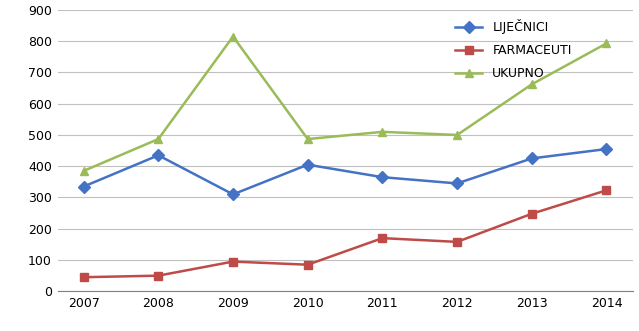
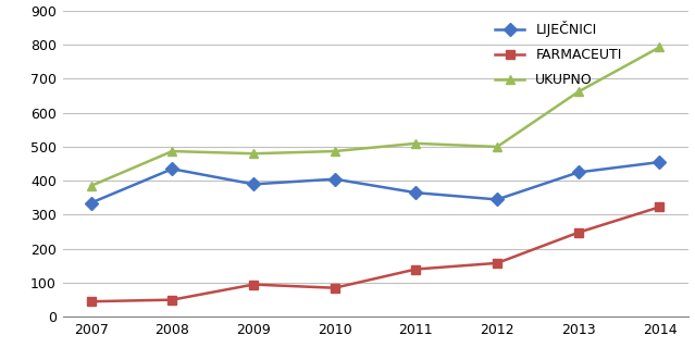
LIJEČNICI/2009: 310 -> 390
UKUPNO/2009: 815 -> 480
FARMACEUTI/2011: 170 -> 140
